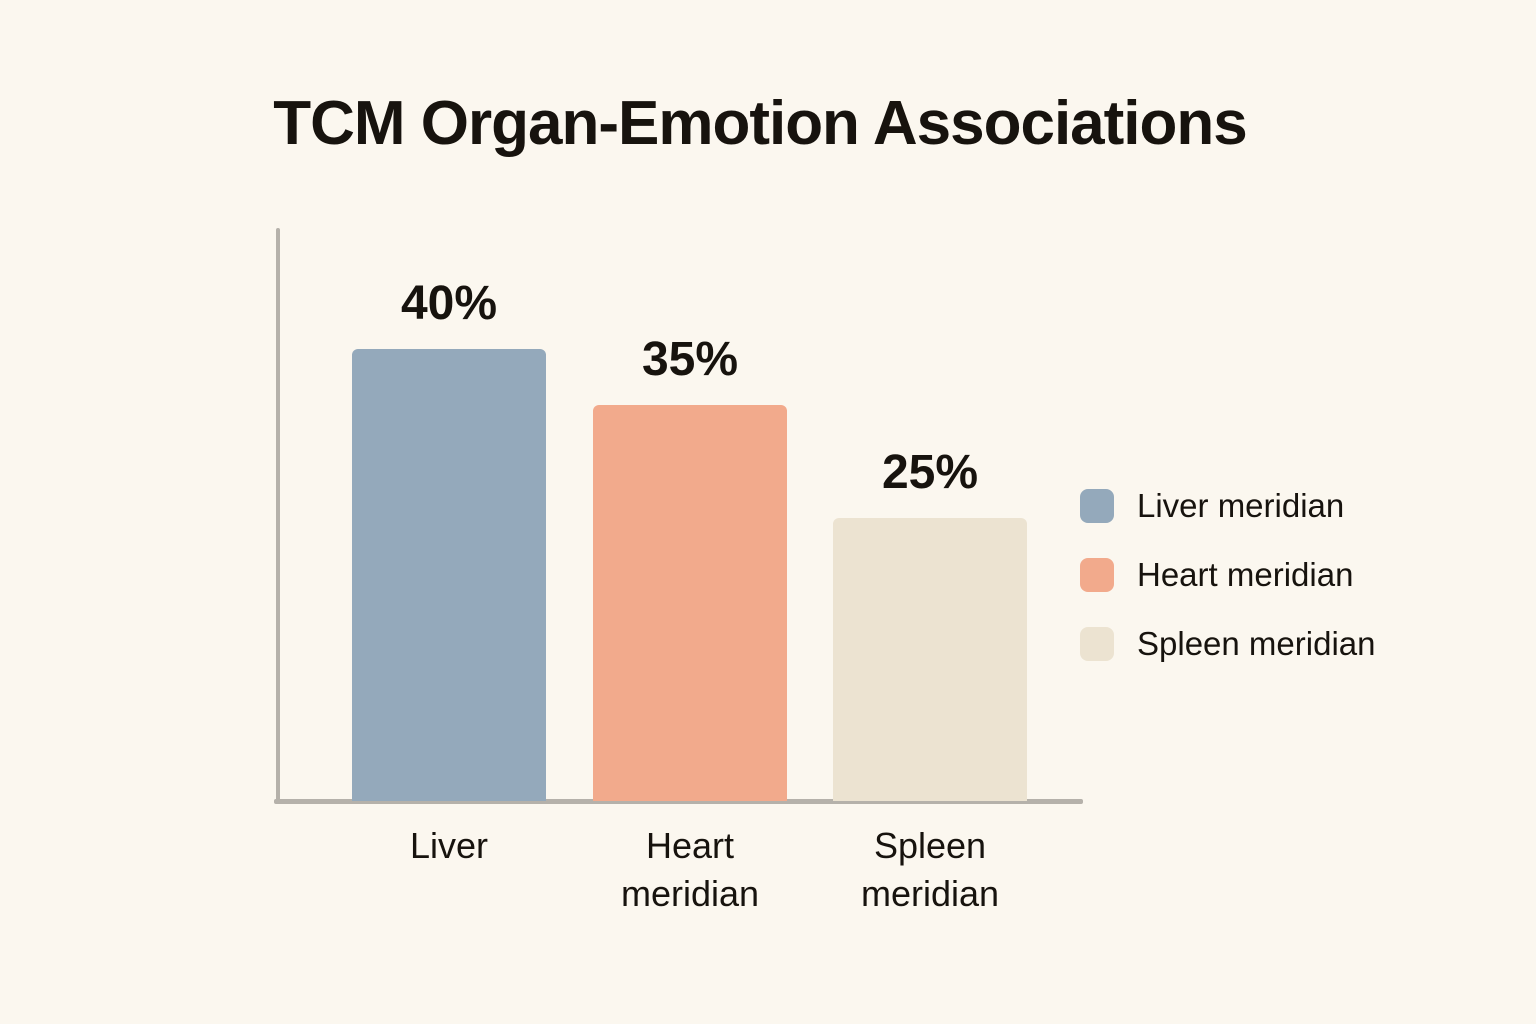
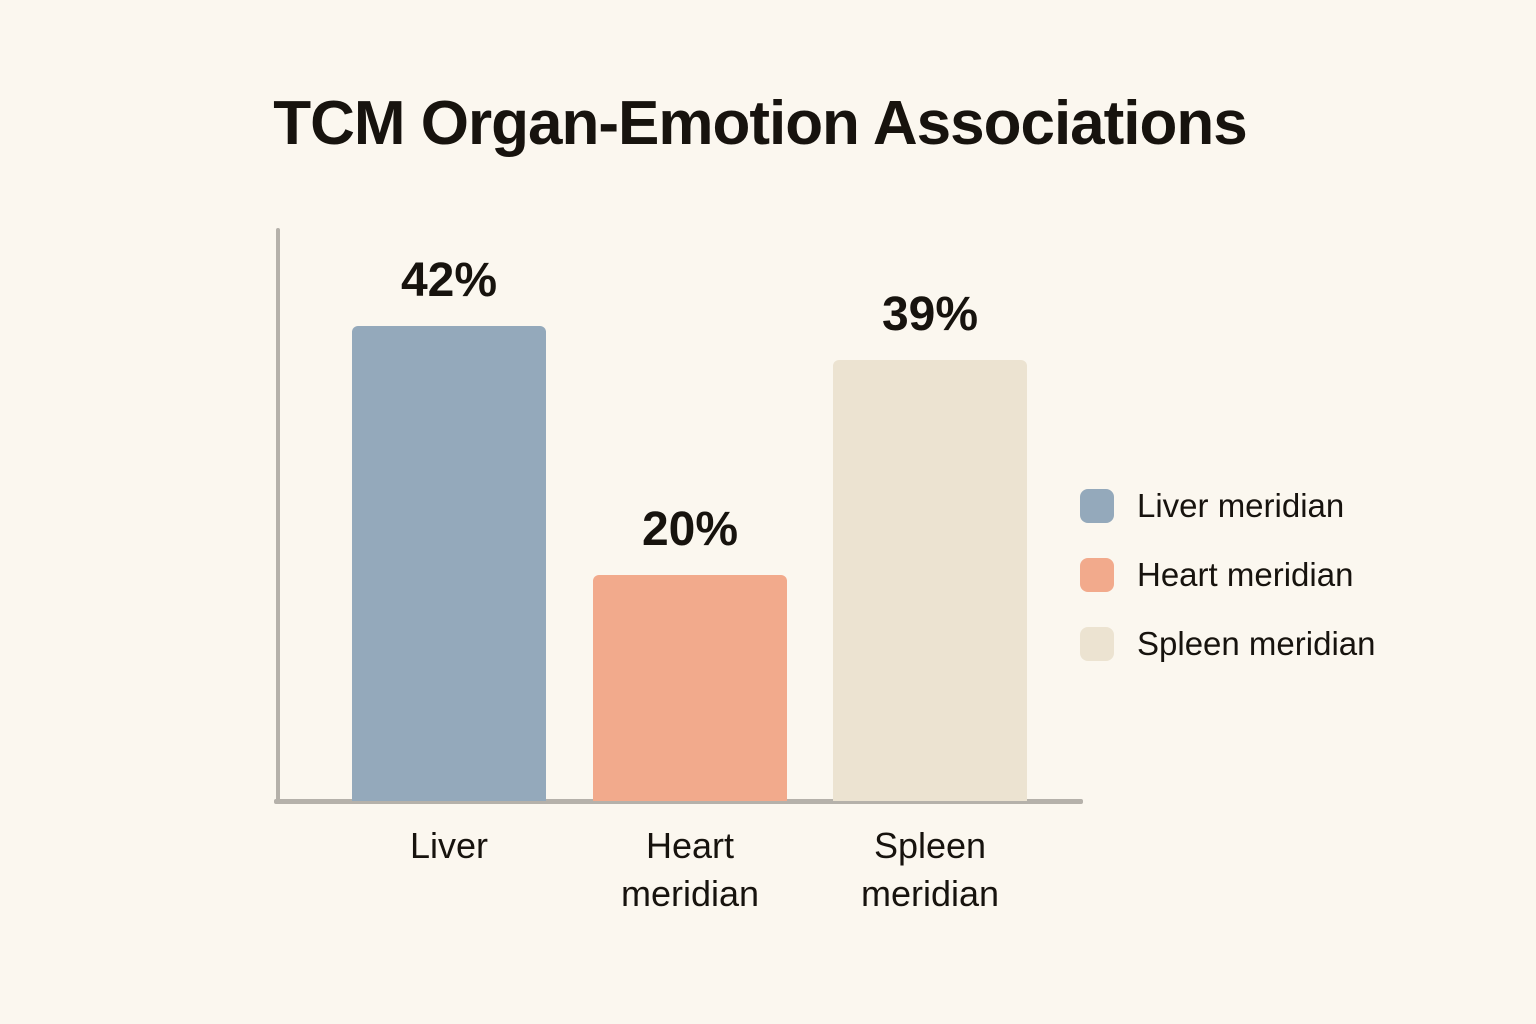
Liver: 40% -> 42%
Heart meridian: 35% -> 20%
Spleen meridian: 25% -> 39%
